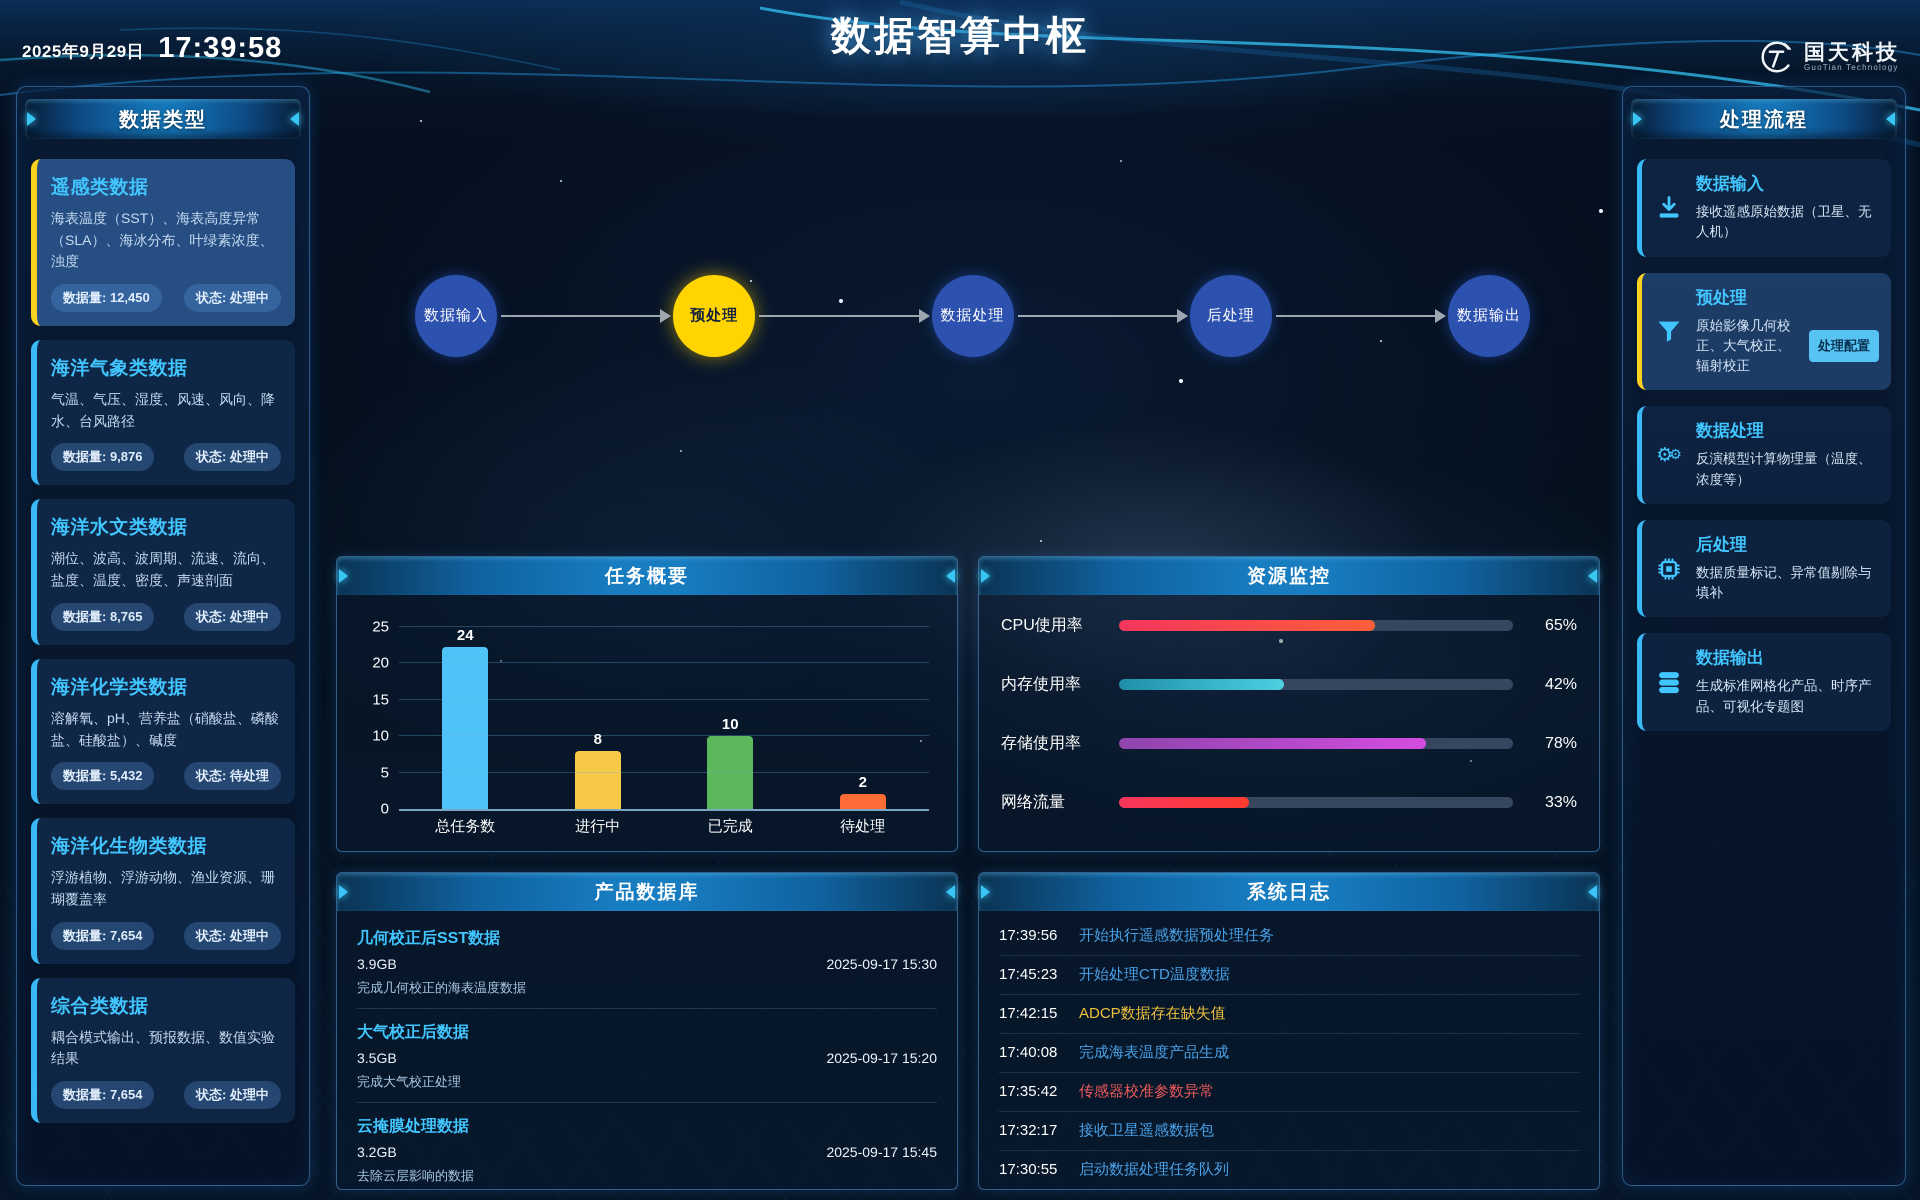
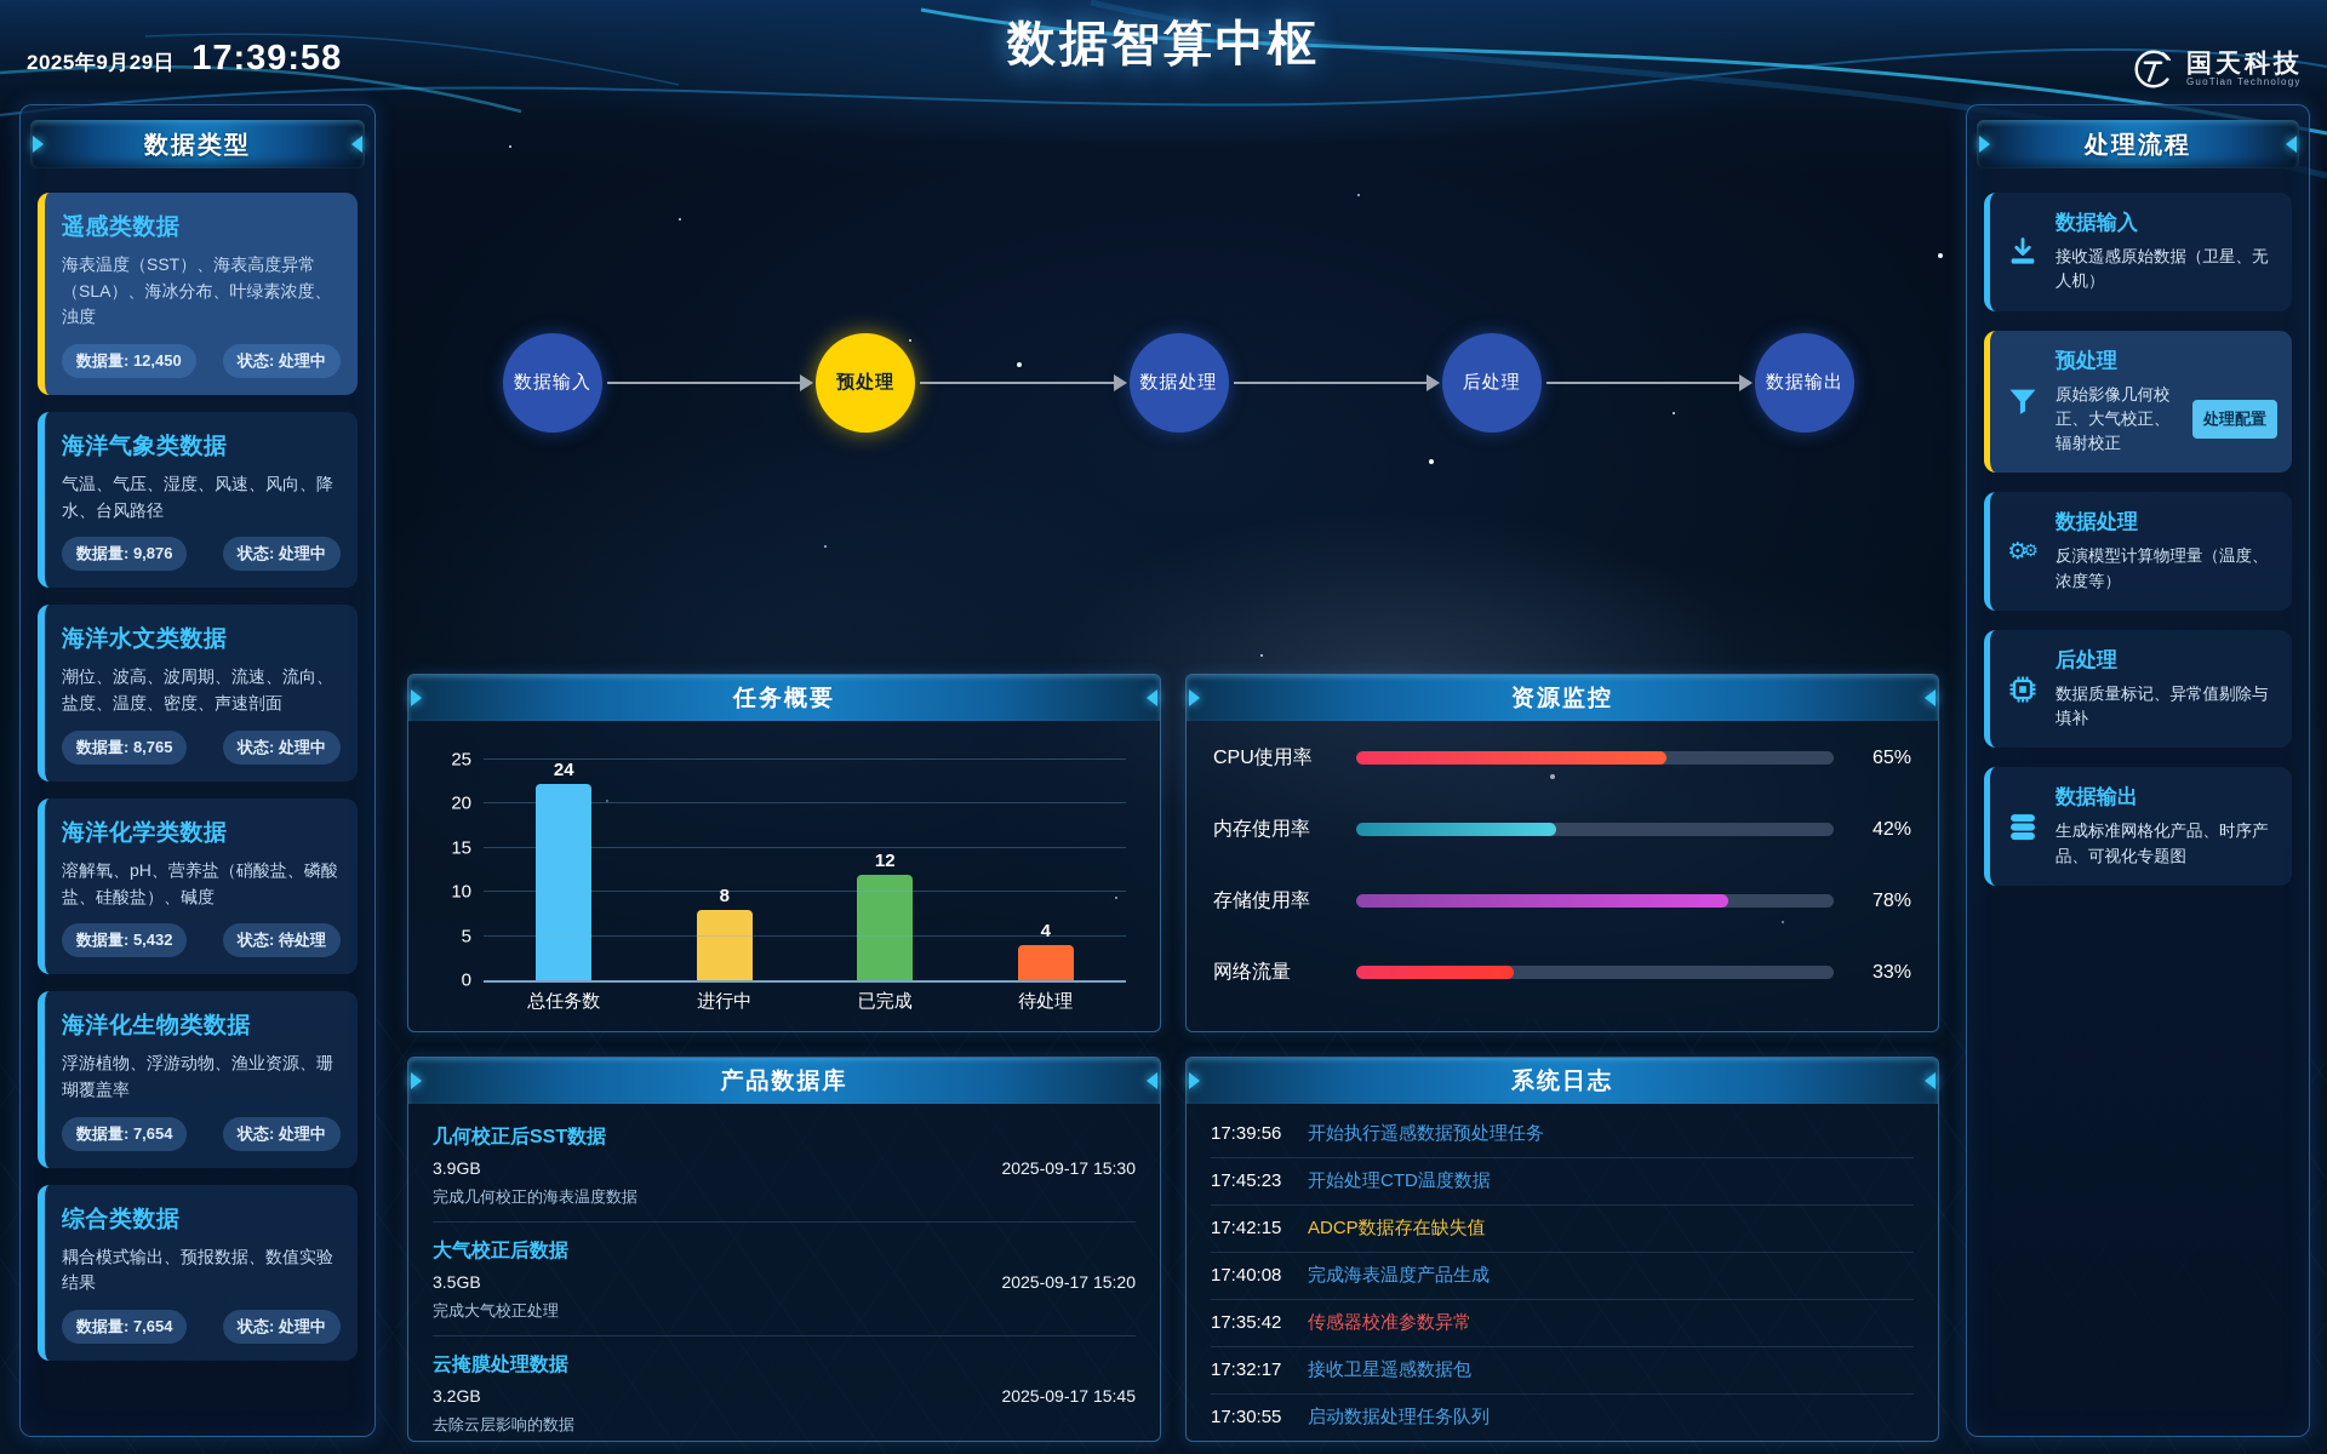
已完成: 10 -> 12
待处理: 2 -> 4
